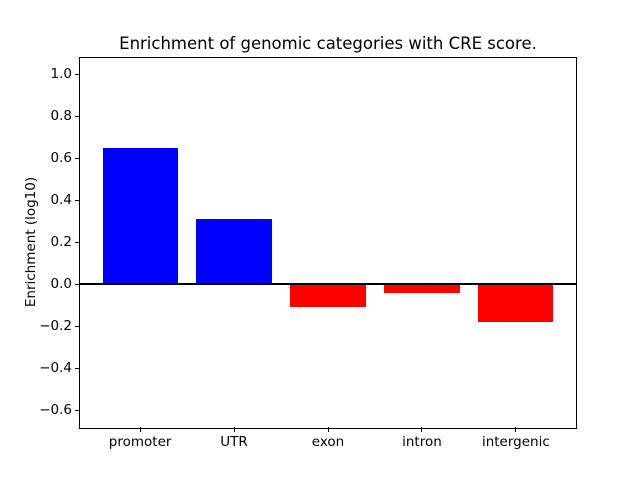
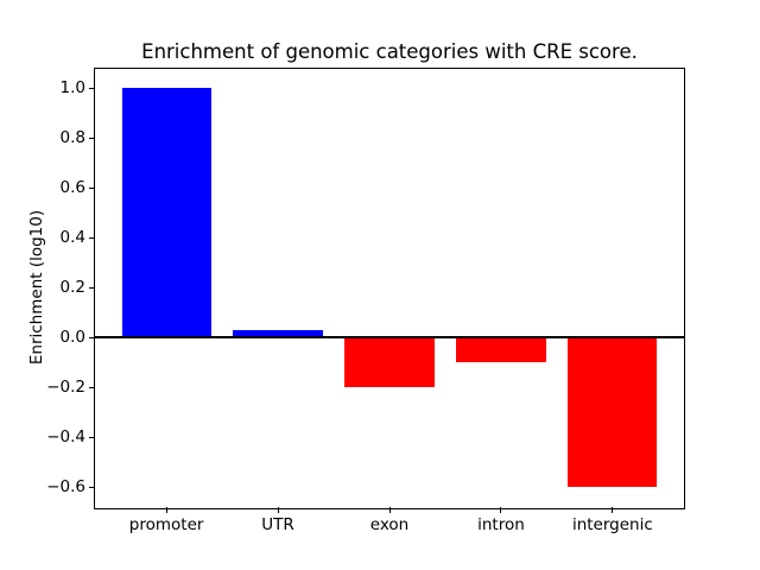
promoter: 0.65 -> 1.00
UTR: 0.31 -> 0.03
exon: -0.11 -> -0.20
intron: -0.04 -> -0.10
intergenic: -0.18 -> -0.60
